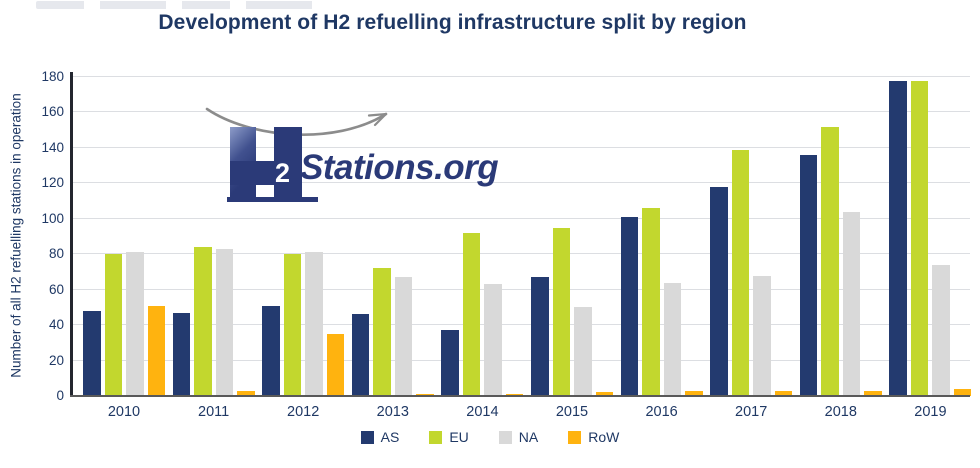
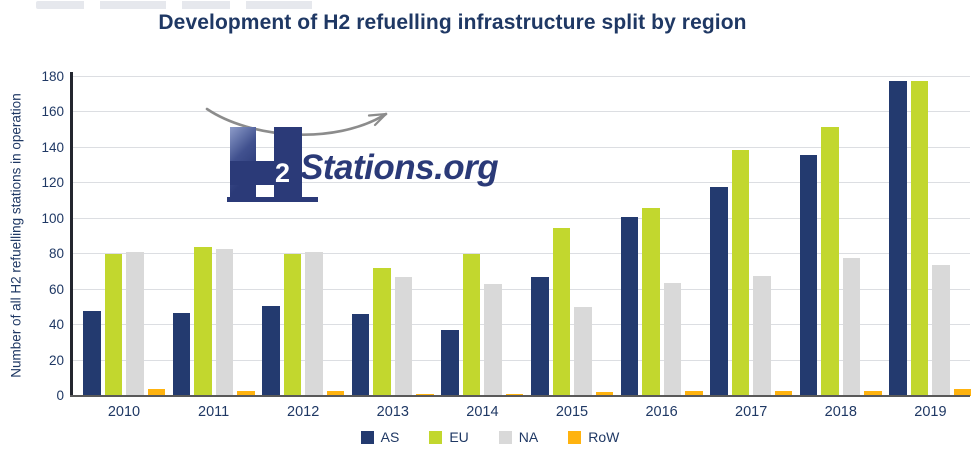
RoW/2010: 51 -> 4
RoW/2012: 35 -> 3
EU/2014: 92 -> 80
NA/2018: 104 -> 78
